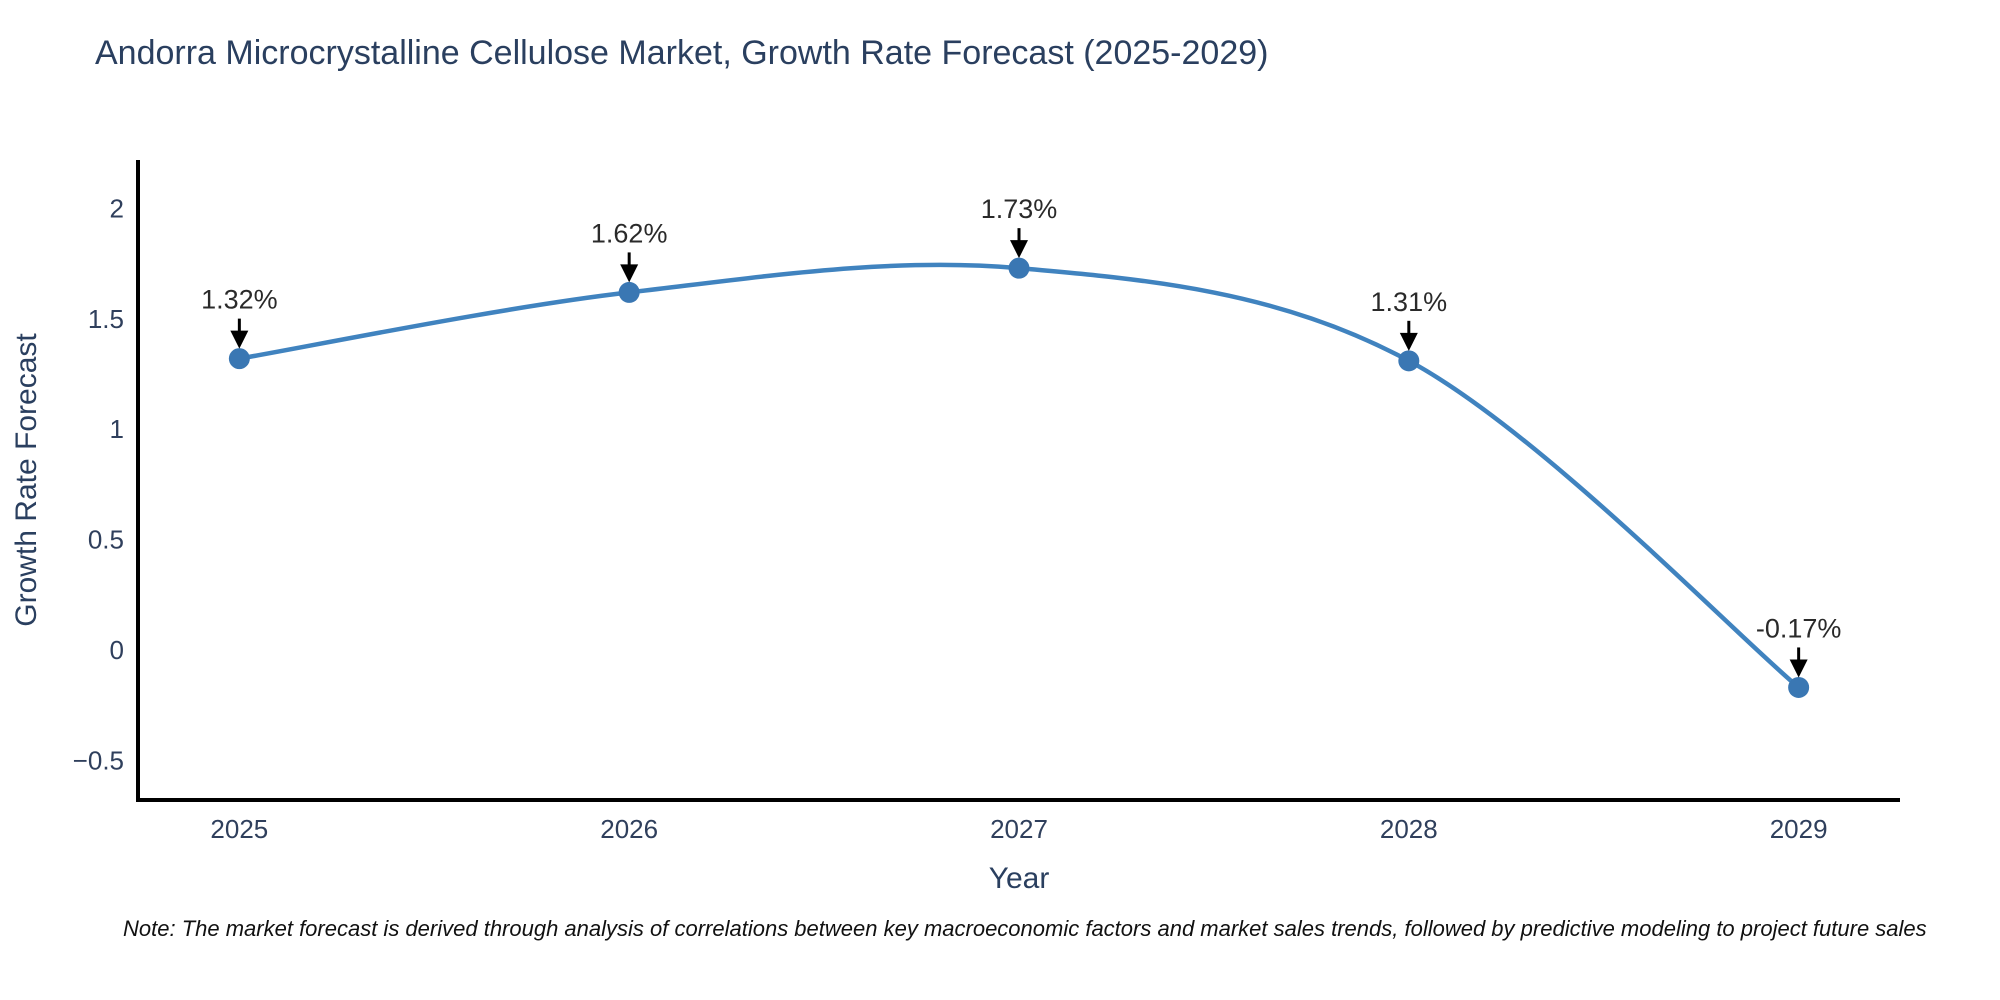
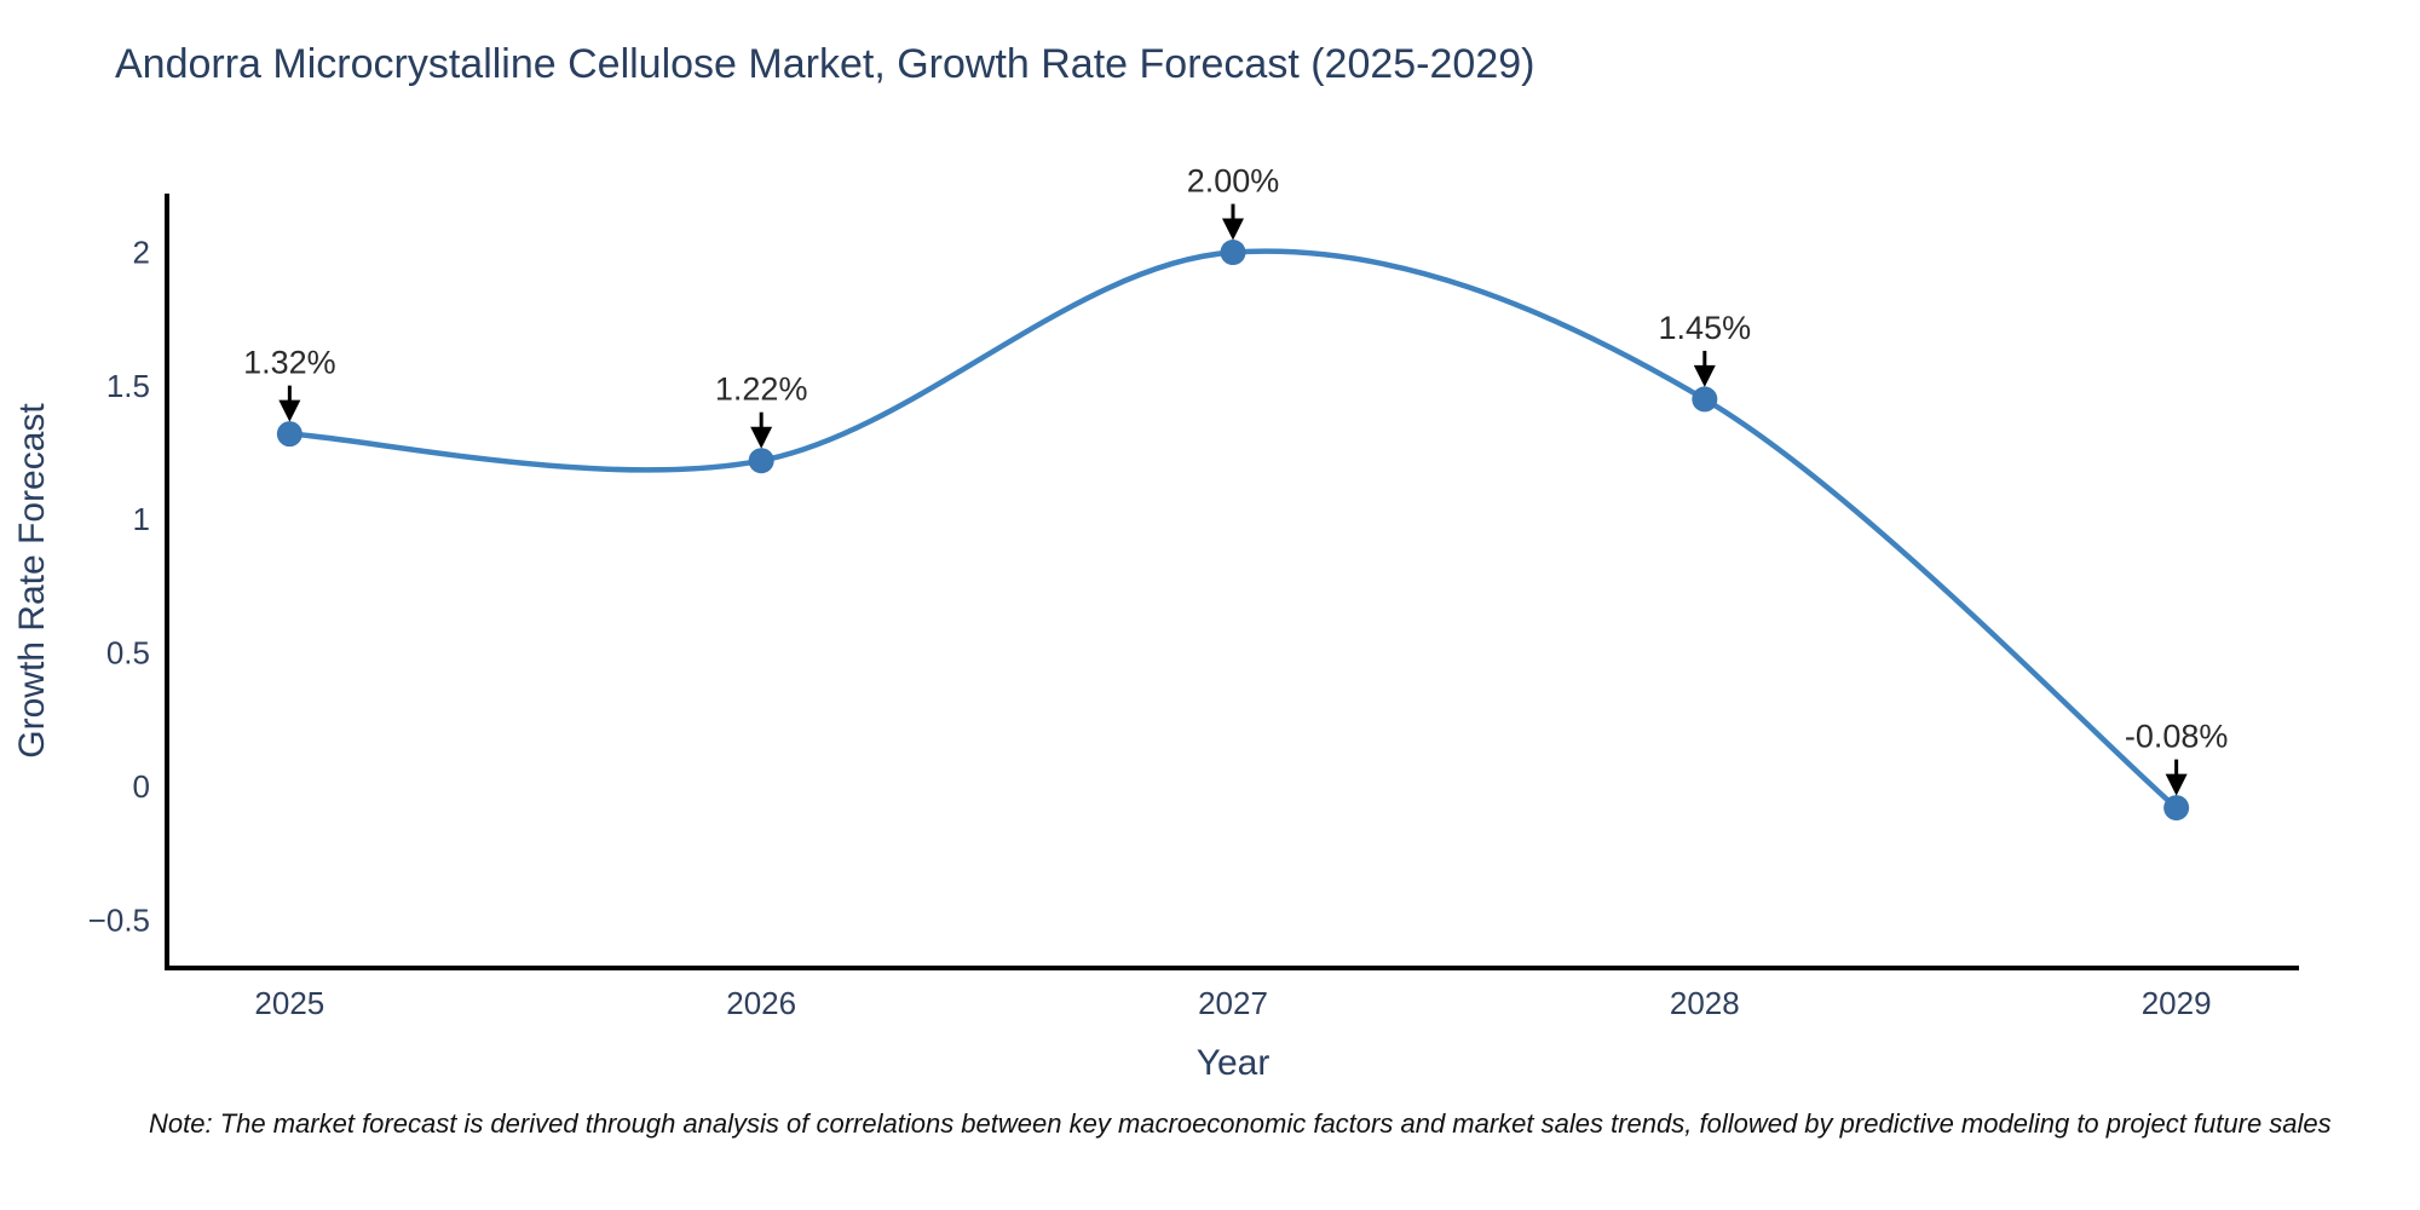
2026: 1.62% -> 1.22%
2027: 1.73% -> 2.00%
2028: 1.31% -> 1.45%
2029: -0.17% -> -0.08%
